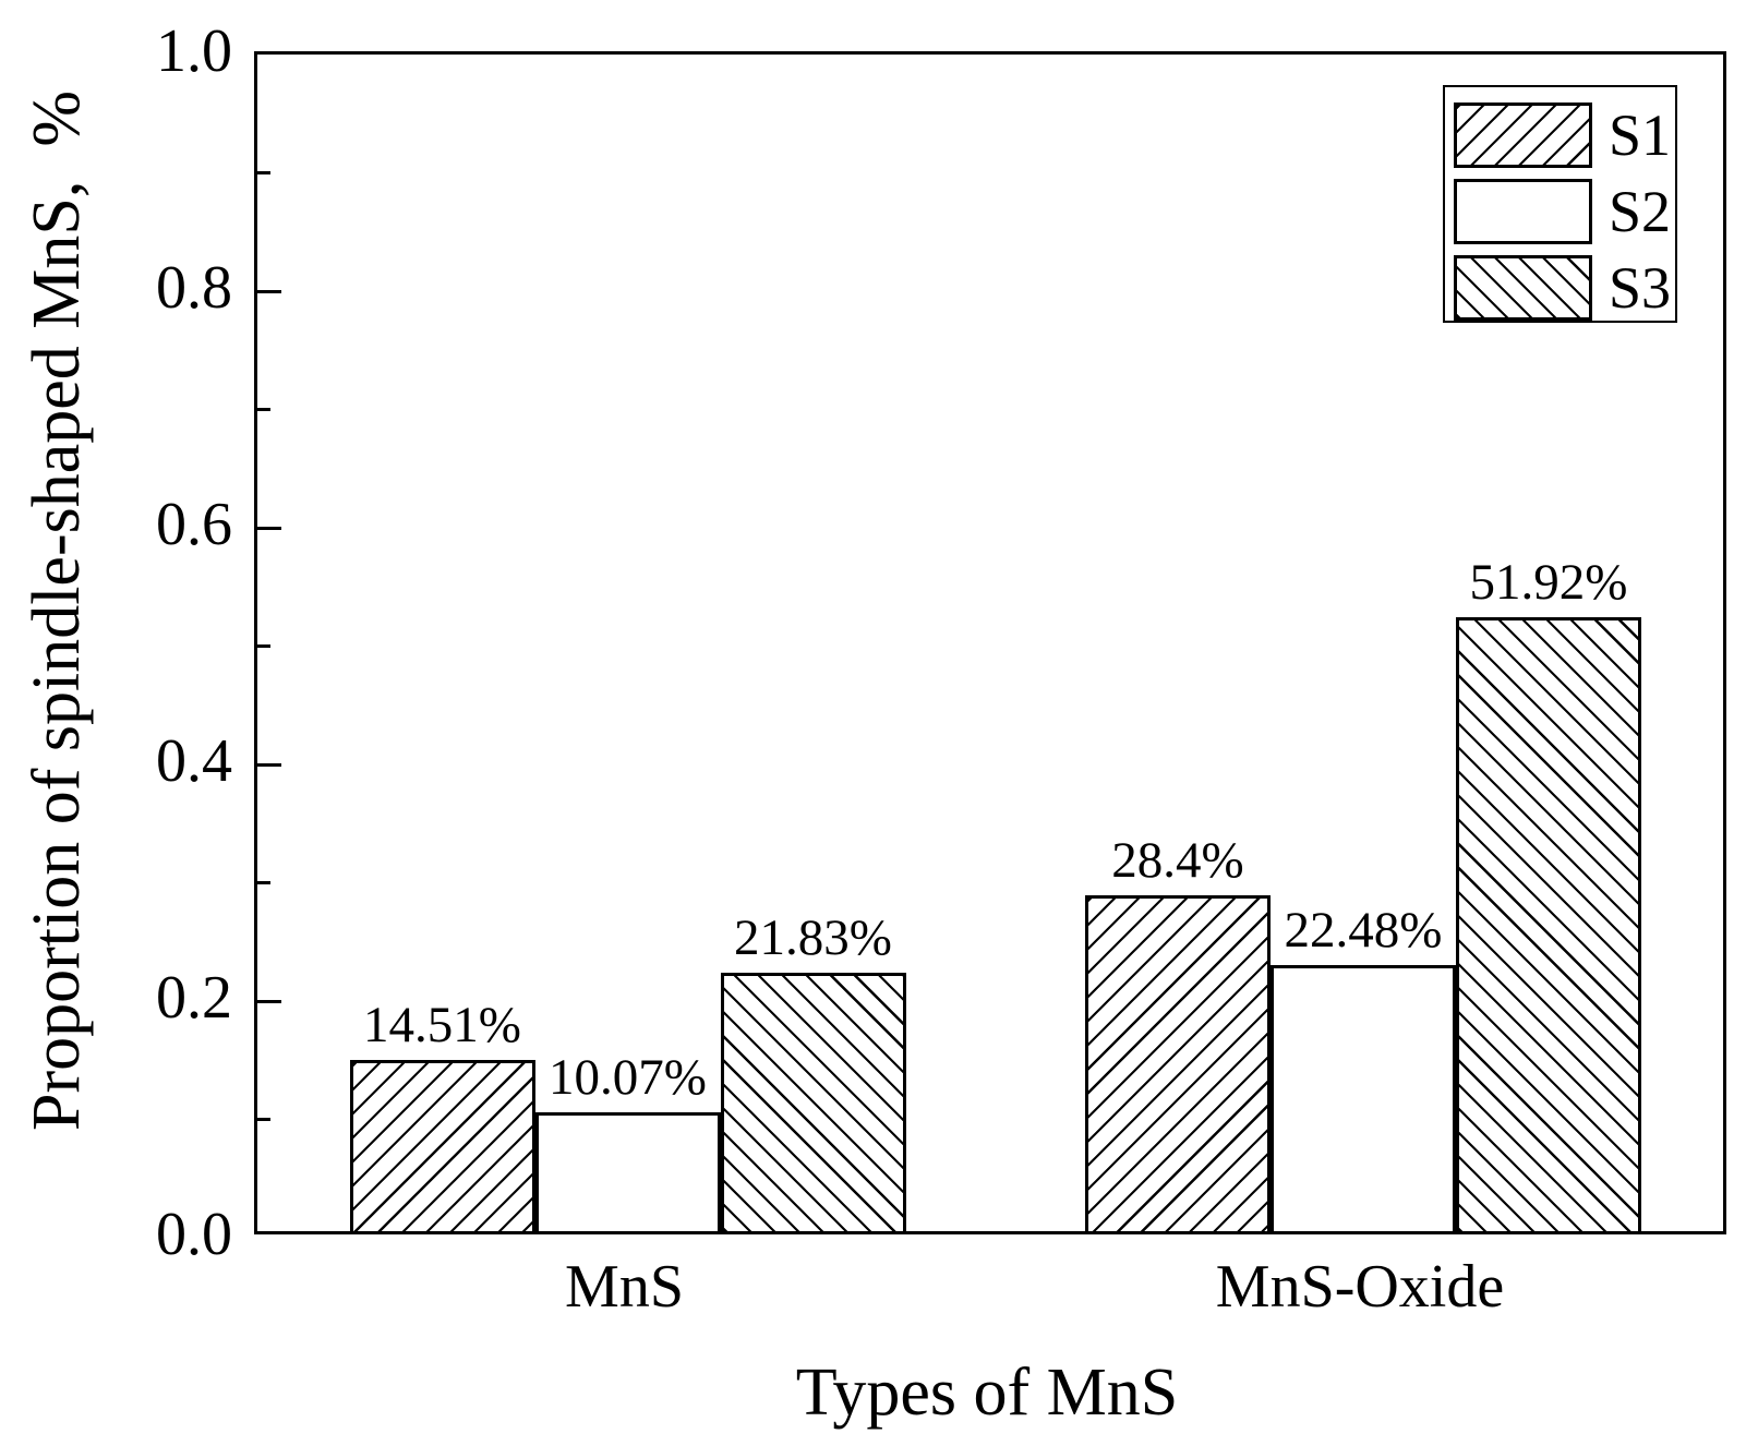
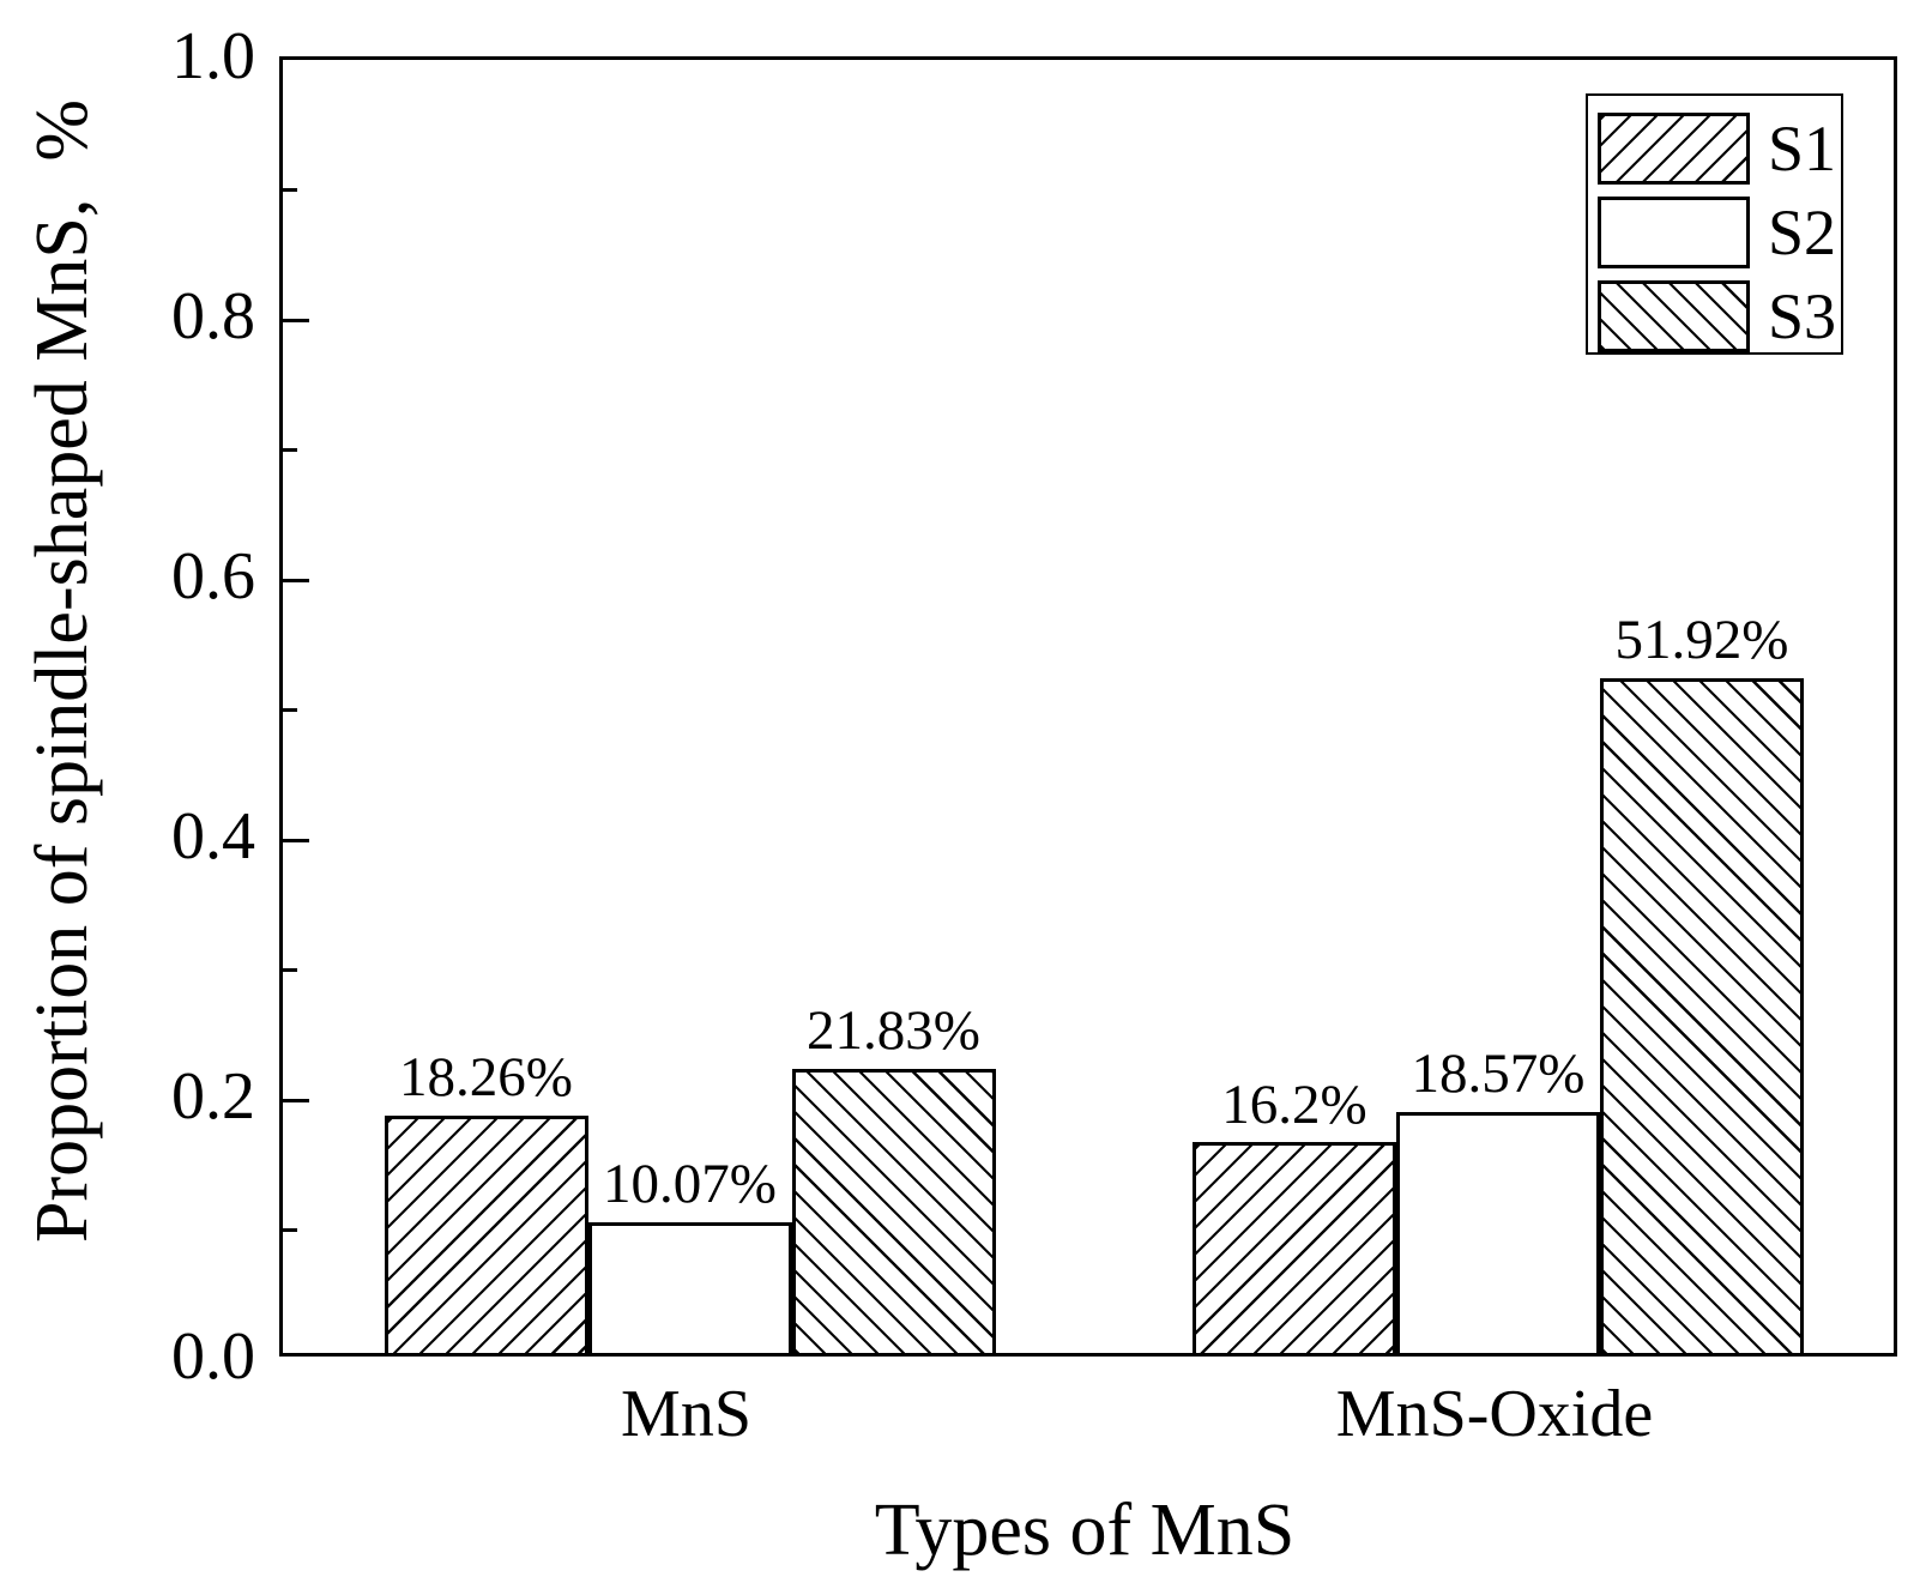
S1/MnS: 14.51% -> 18.26%
S1/MnS-Oxide: 28.4% -> 16.2%
S2/MnS-Oxide: 22.48% -> 18.57%
